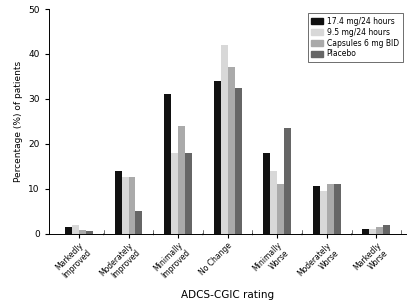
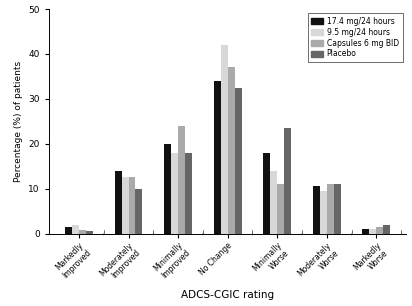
Placebo/Moderately Improved: 5.0 -> 10.0
17.4 mg/24 hours/Minimally Improved: 31.0 -> 20.0
